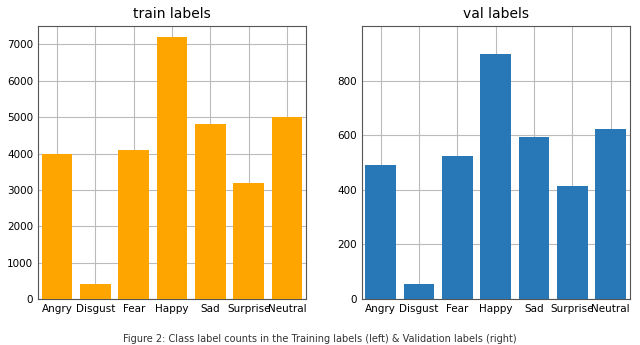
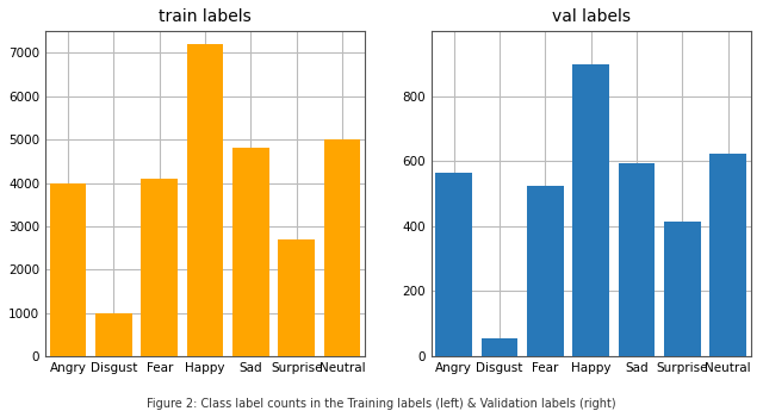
train labels/Disgust: 400 -> 1000
train labels/Surprise: 3200 -> 2700
val labels/Angry: 490 -> 565
